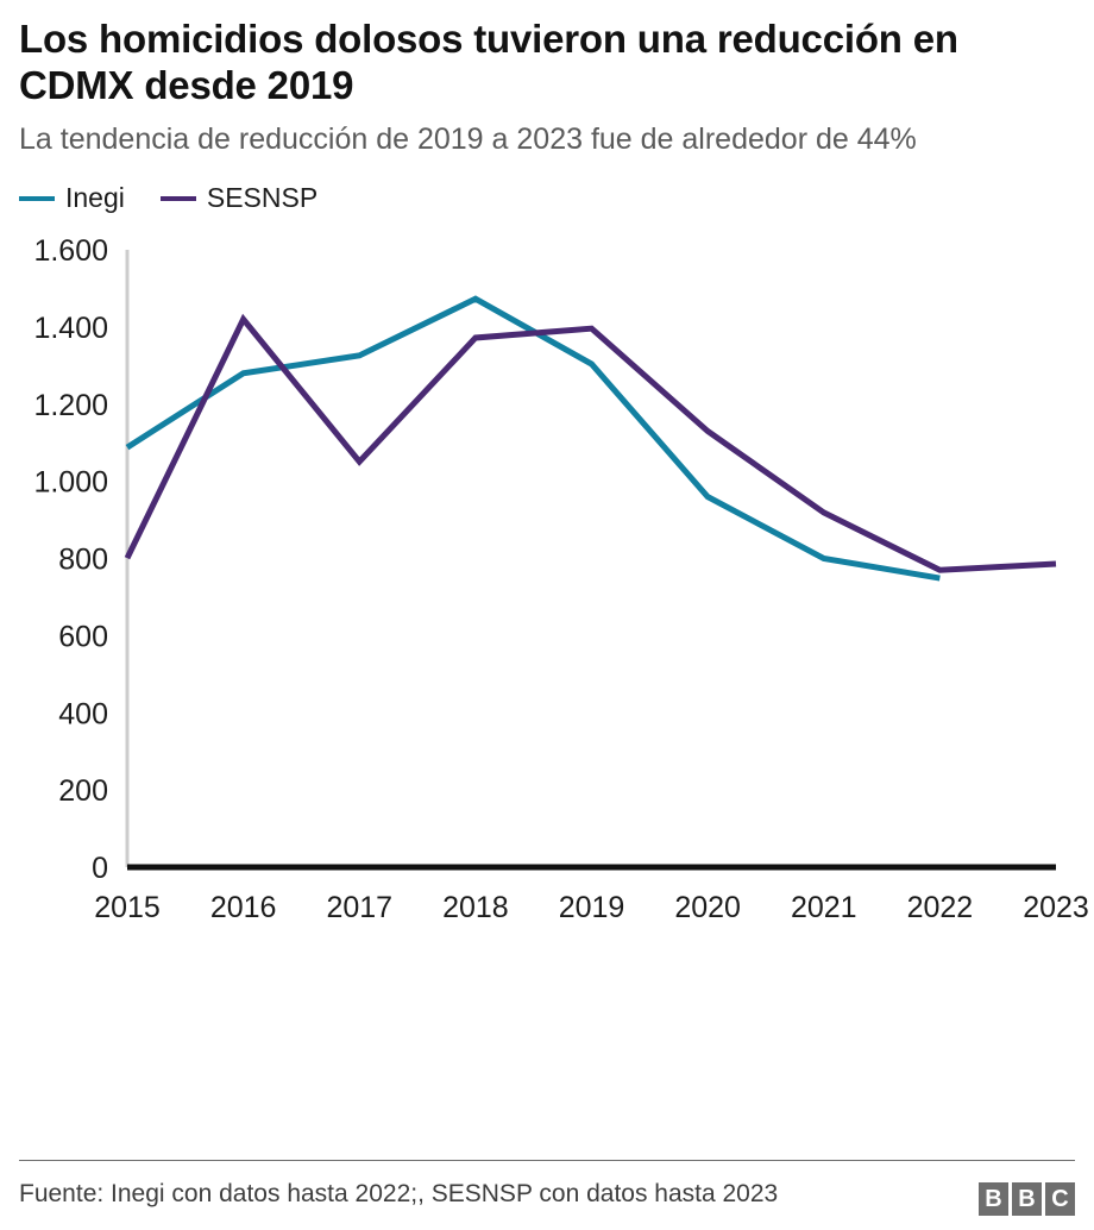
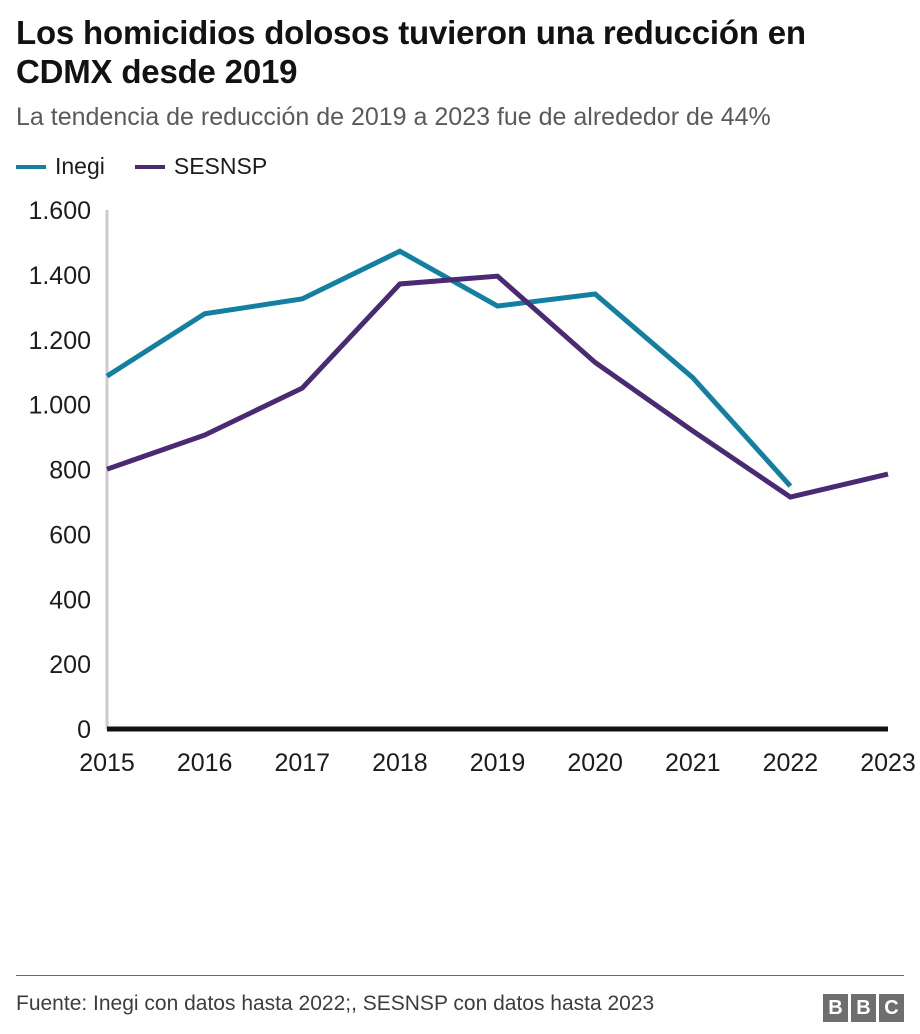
SESNSP/2016: 1420 -> 910
Inegi/2020: 960 -> 1340
Inegi/2021: 800 -> 1080
SESNSP/2022: 770 -> 720
